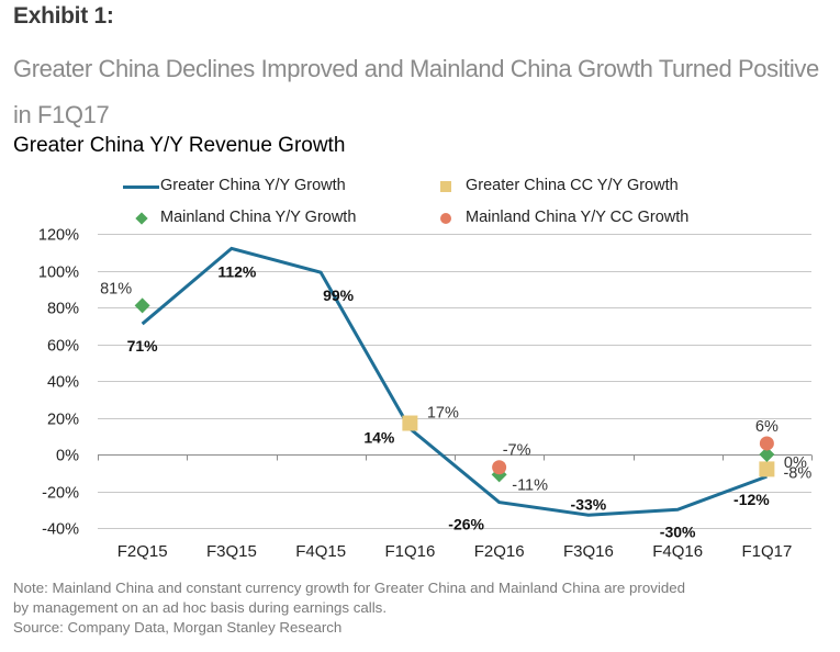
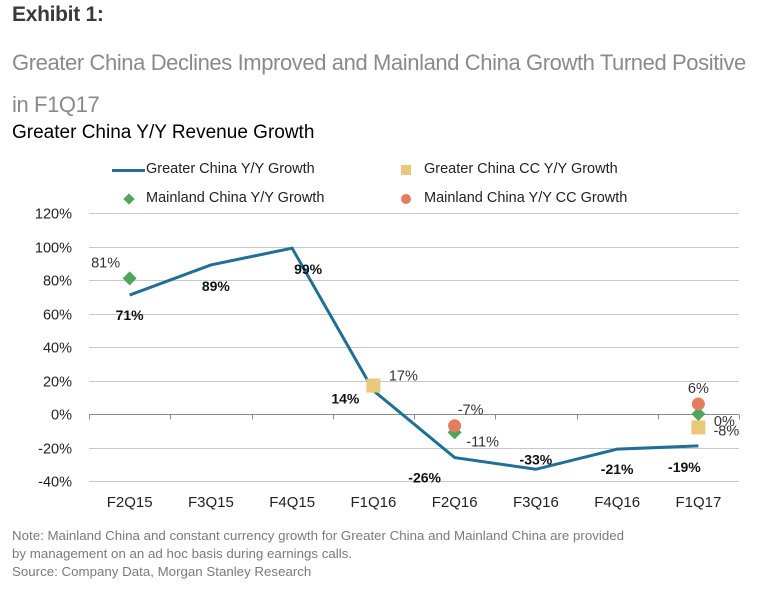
Greater China Y/Y Growth/F3Q15: 112% -> 89%
Greater China Y/Y Growth/F4Q16: -30% -> -21%
Greater China Y/Y Growth/F1Q17: -12% -> -19%
